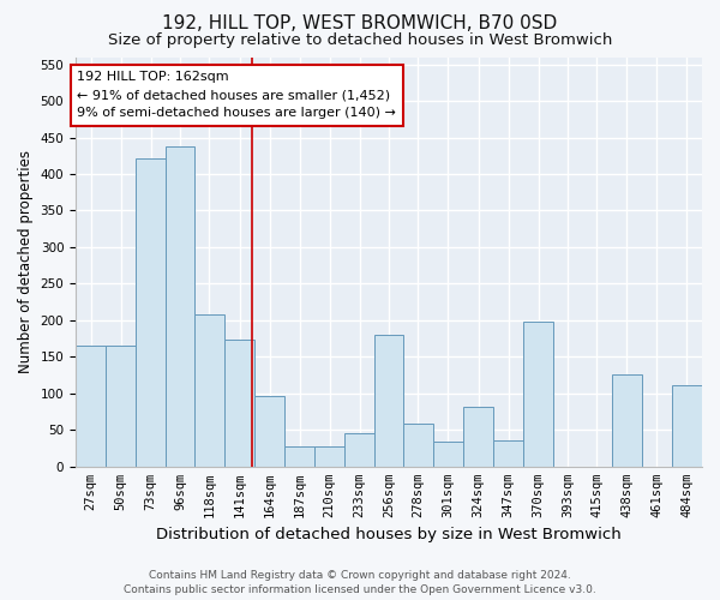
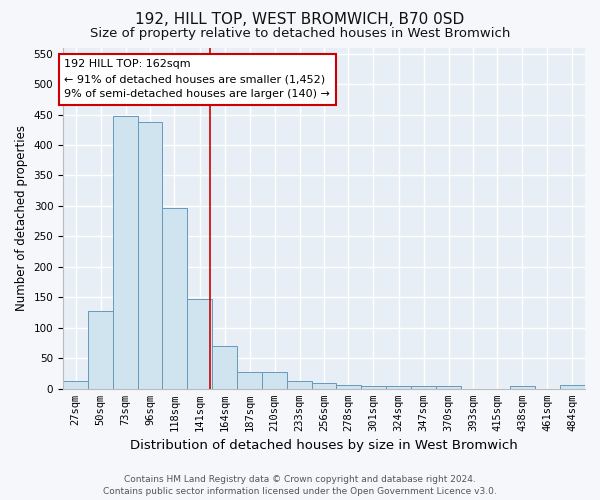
27sqm: 166 -> 13
50sqm: 166 -> 127
73sqm: 422 -> 447
118sqm: 208 -> 297
141sqm: 174 -> 147
164sqm: 96 -> 70
233sqm: 46 -> 13
256sqm: 180 -> 10
278sqm: 58 -> 6
301sqm: 34 -> 5
324sqm: 82 -> 5
347sqm: 36 -> 4
370sqm: 198 -> 5
438sqm: 126 -> 5
484sqm: 112 -> 6
